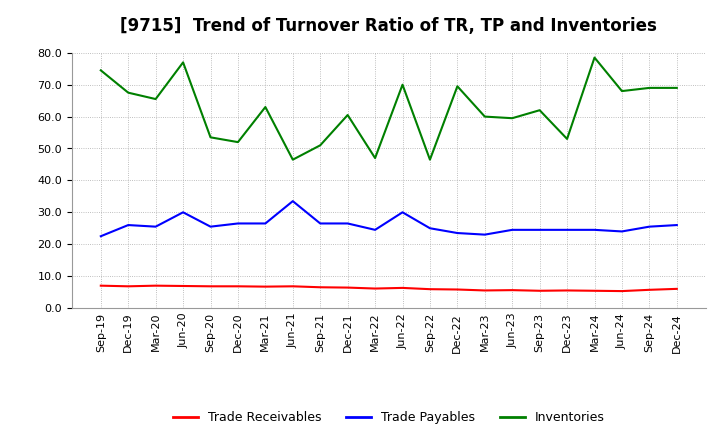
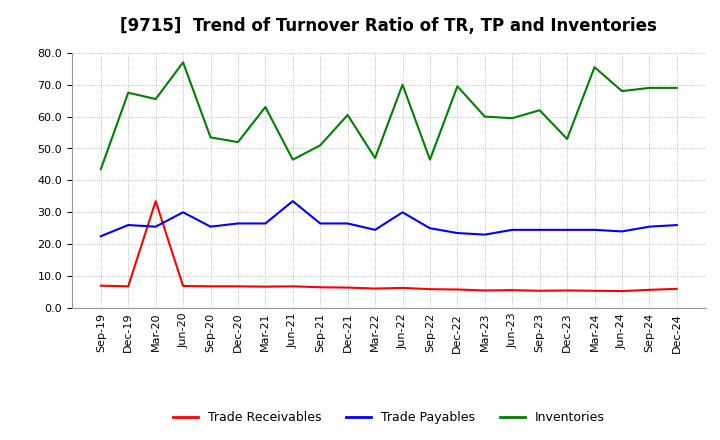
Inventories/Sep-19: 74.5 -> 43.5
Trade Receivables/Mar-20: 7.0 -> 33.5
Inventories/Mar-24: 78.5 -> 75.5
